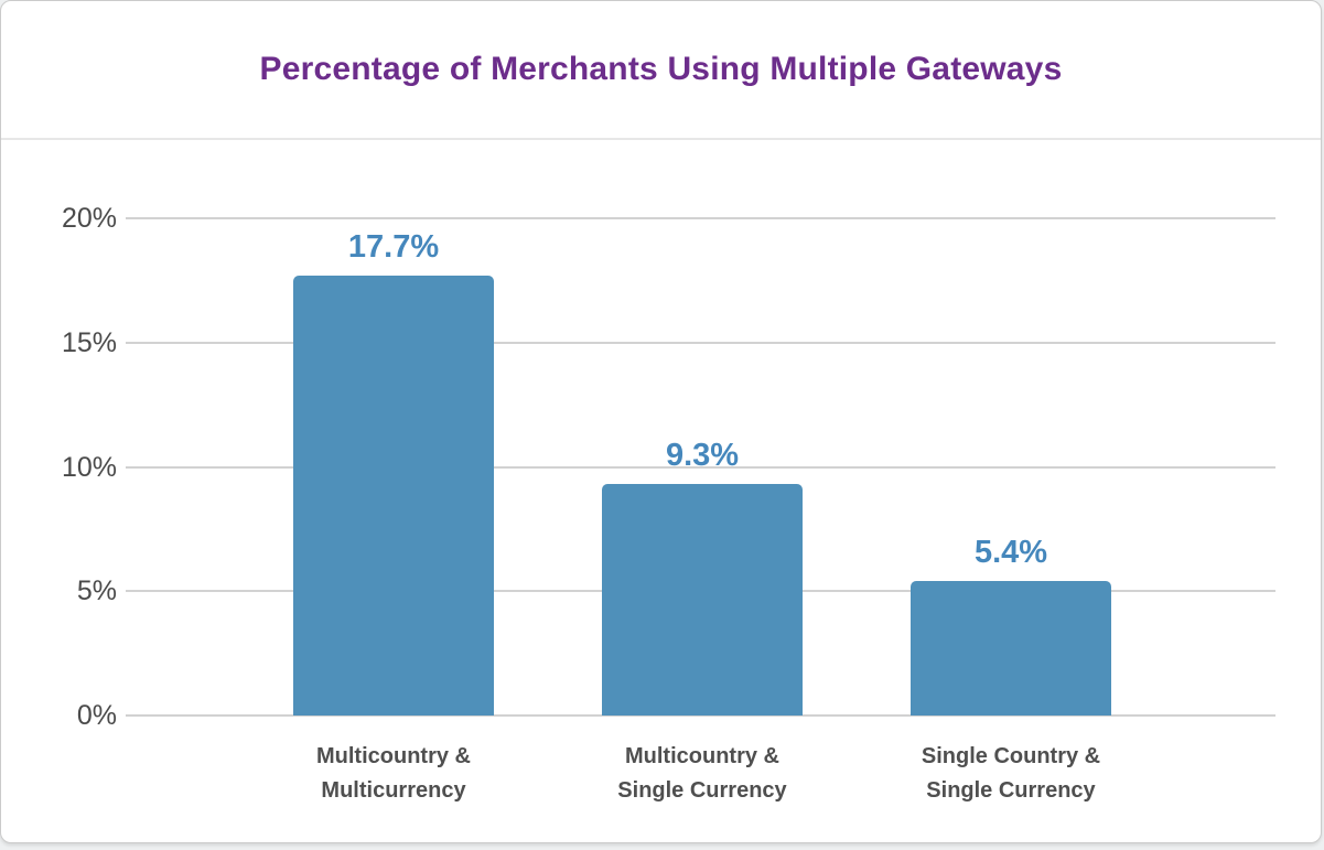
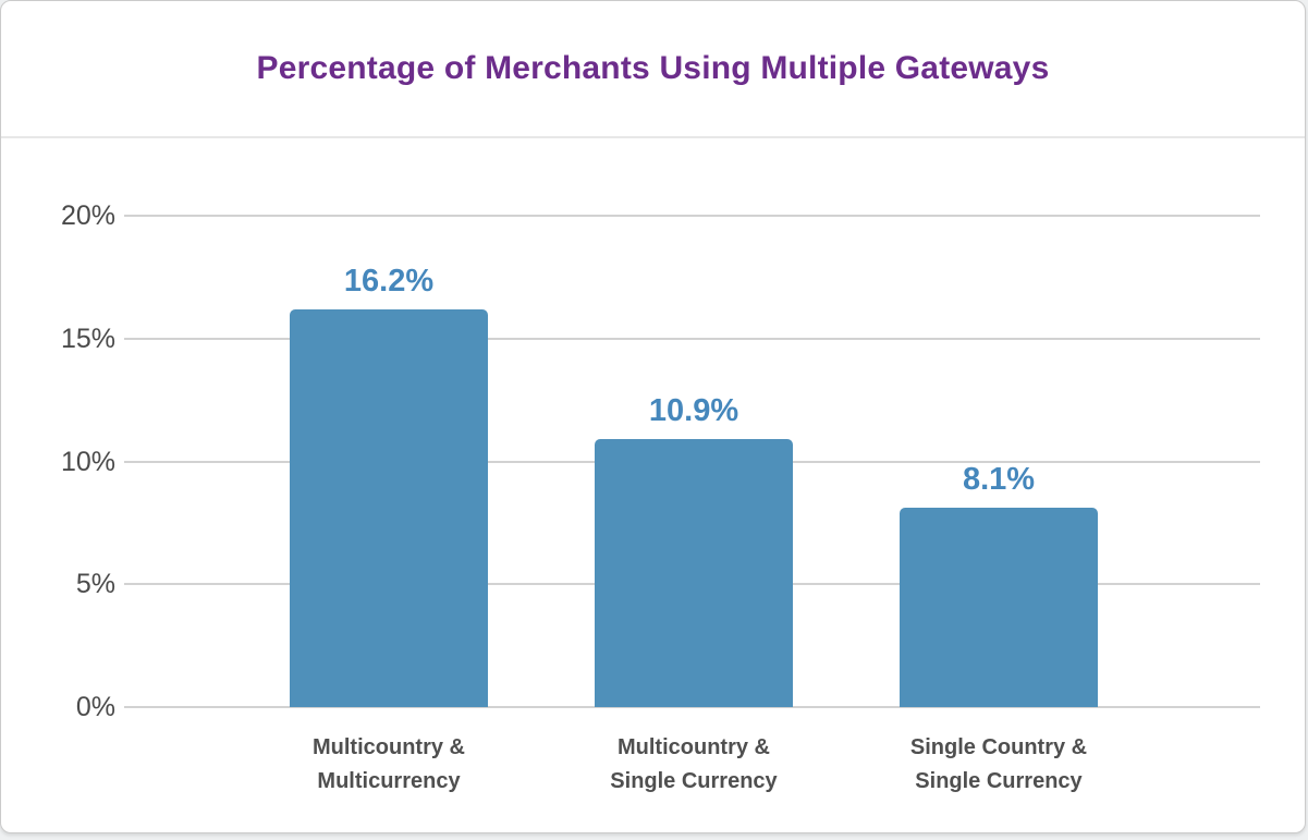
Multicountry & Multicurrency: 17.7% -> 16.2%
Multicountry & Single Currency: 9.3% -> 10.9%
Single Country & Single Currency: 5.4% -> 8.1%
